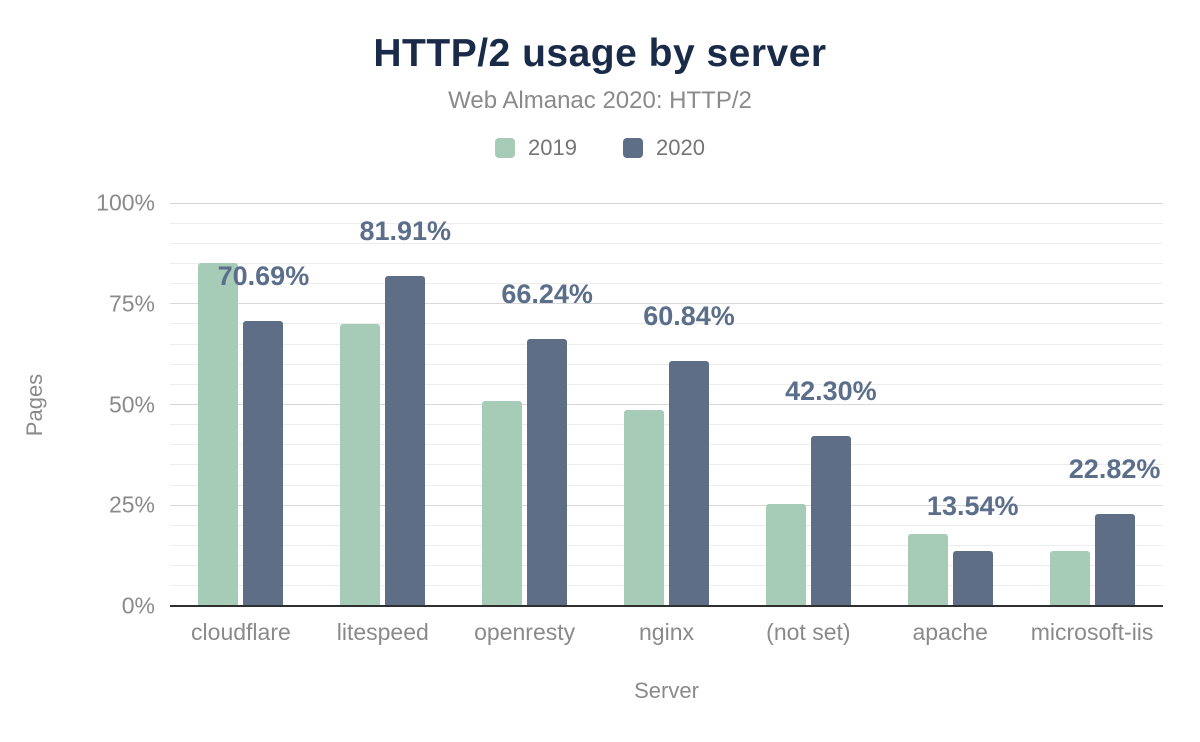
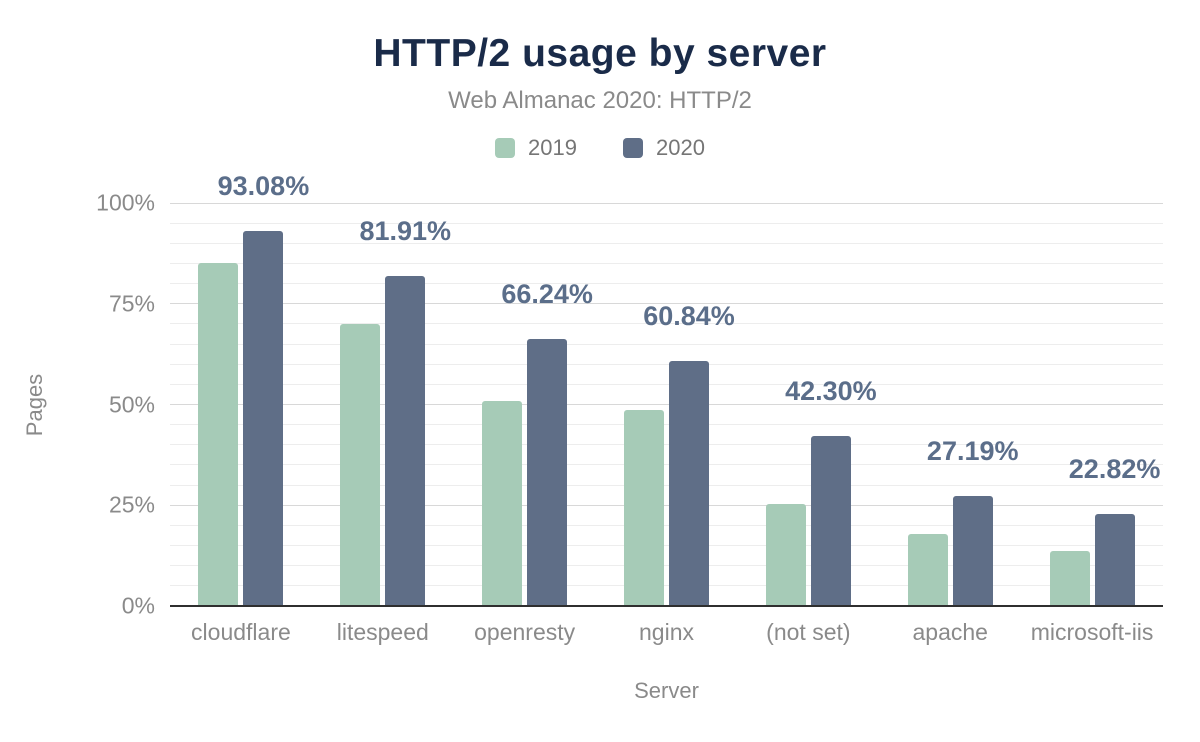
2020/cloudflare: 70.69% -> 93.08%
2020/apache: 13.54% -> 27.19%
